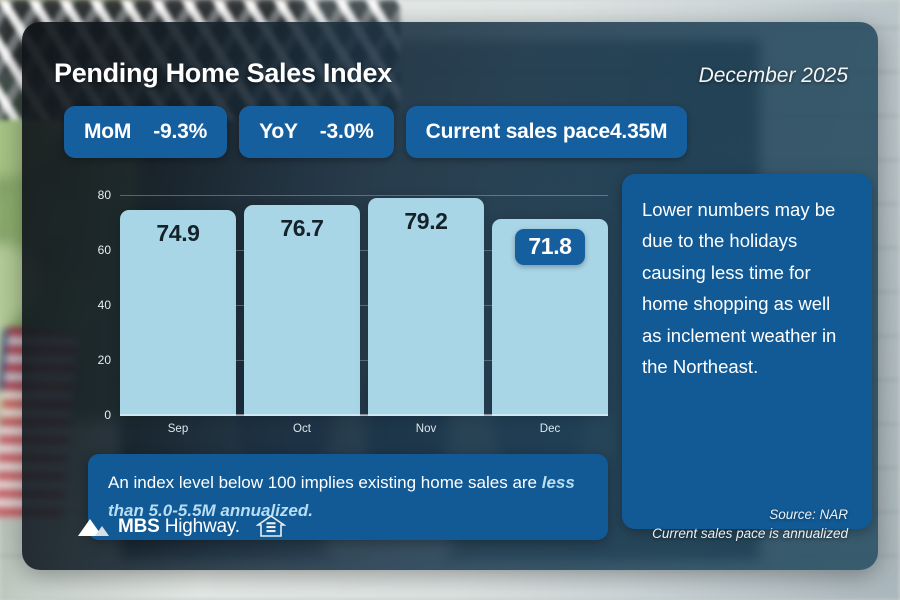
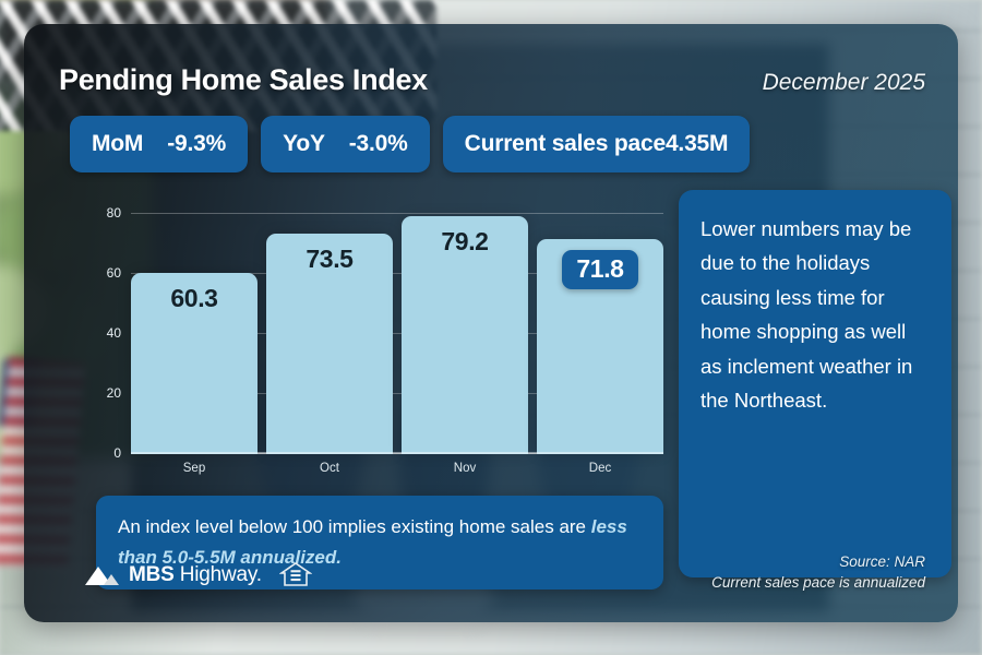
Sep: 74.9 -> 60.3
Oct: 76.7 -> 73.5
